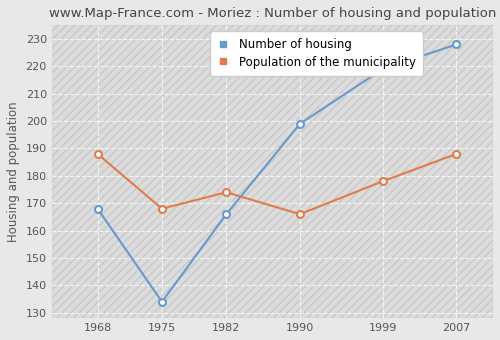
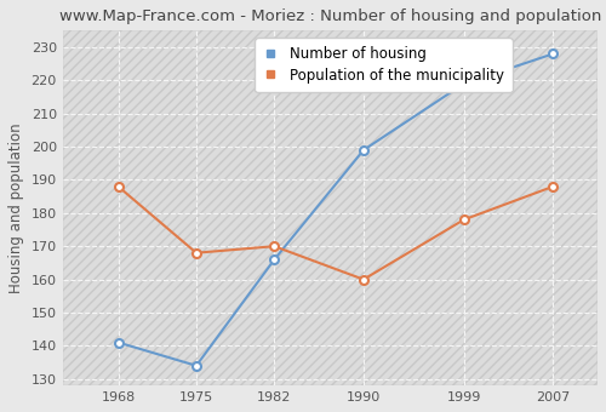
Number of housing/1968: 168 -> 141
Population of the municipality/1982: 174 -> 170
Population of the municipality/1990: 166 -> 160
